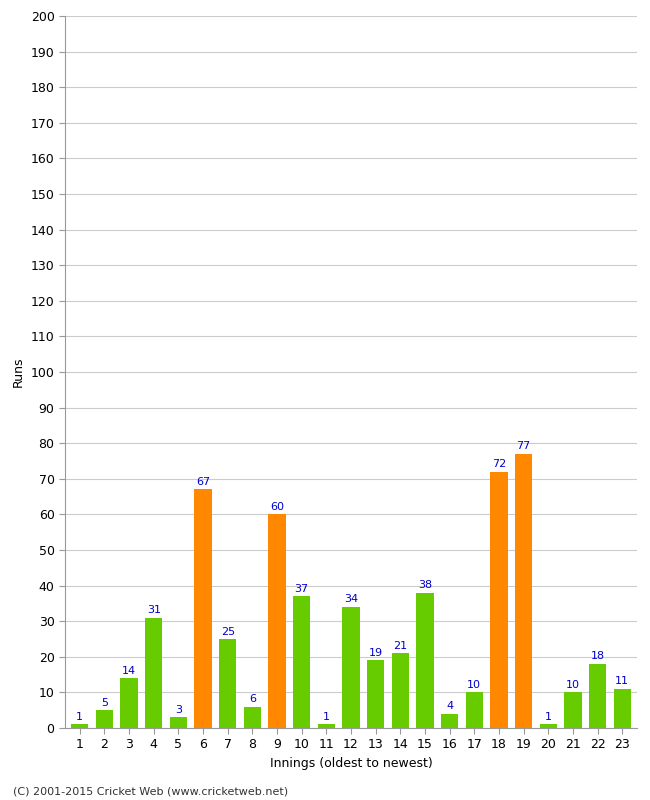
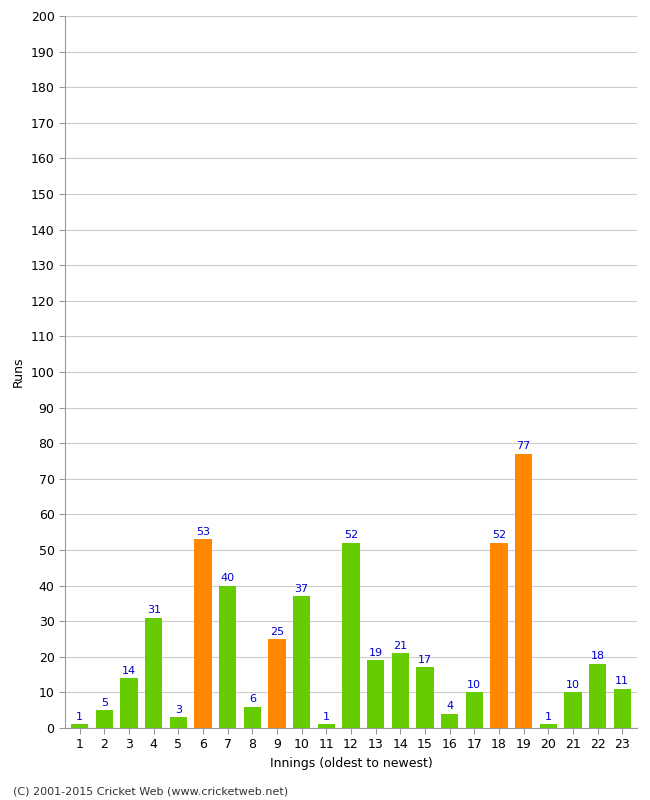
6: 67 -> 53
7: 25 -> 40
9: 60 -> 25
12: 34 -> 52
15: 38 -> 17
18: 72 -> 52
